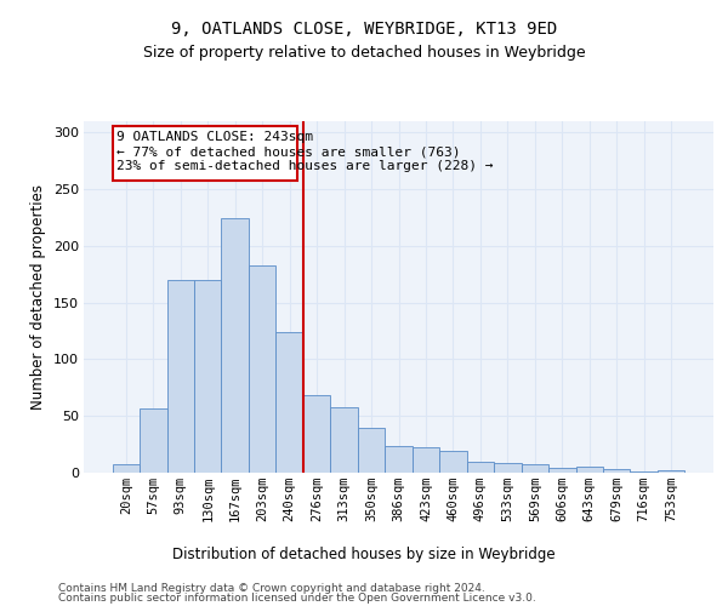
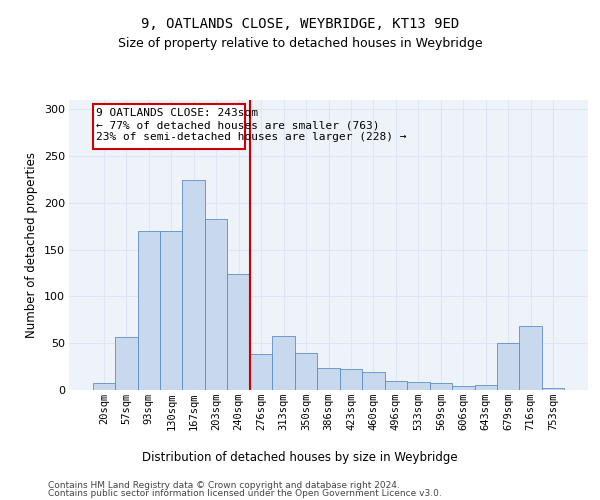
276sqm: 68 -> 38
679sqm: 3 -> 50
716sqm: 1 -> 68
